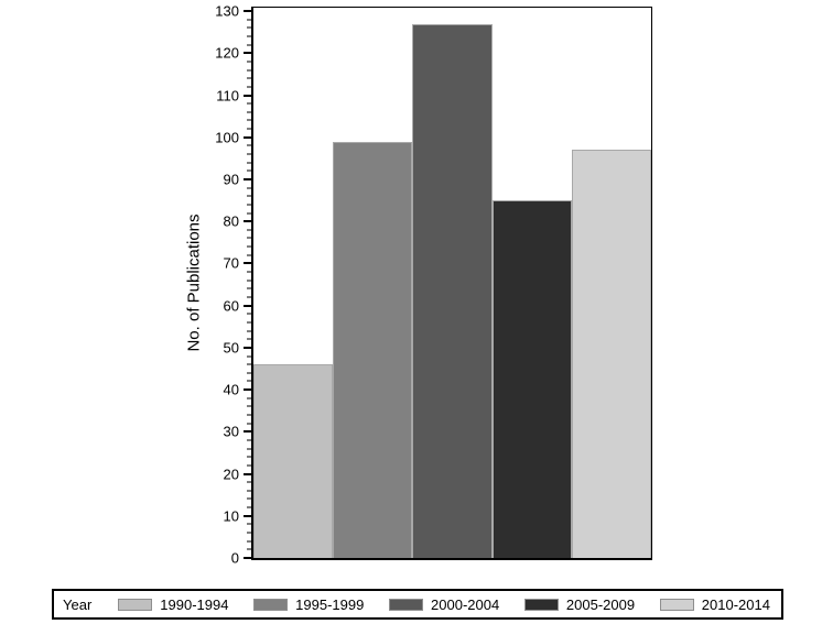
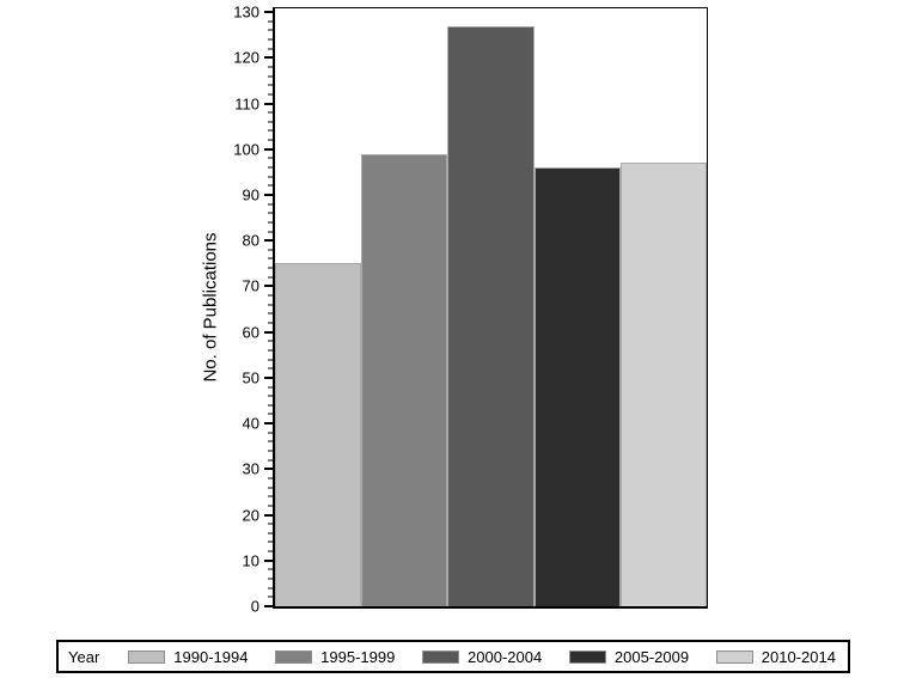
1990-1994: 46 -> 75
2005-2009: 85 -> 96
